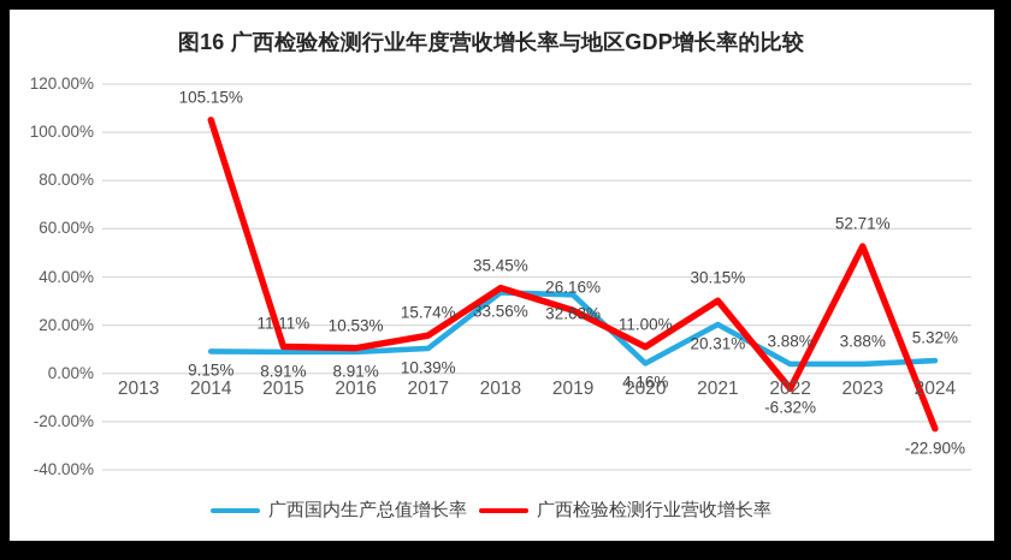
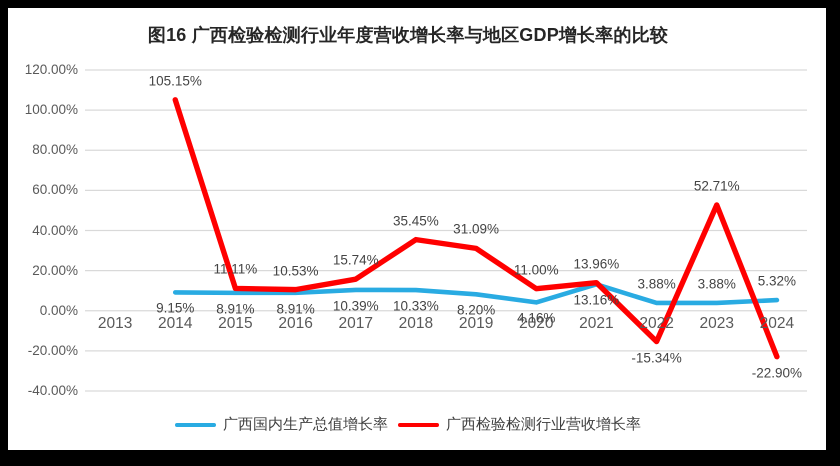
广西国内生产总值增长率/2018: 33.56% -> 10.33%
广西国内生产总值增长率/2019: 32.63% -> 8.20%
广西检验检测行业营收增长率/2019: 26.16% -> 31.09%
广西国内生产总值增长率/2021: 20.31% -> 13.16%
广西检验检测行业营收增长率/2021: 30.15% -> 13.96%
广西检验检测行业营收增长率/2022: -6.32% -> -15.34%
